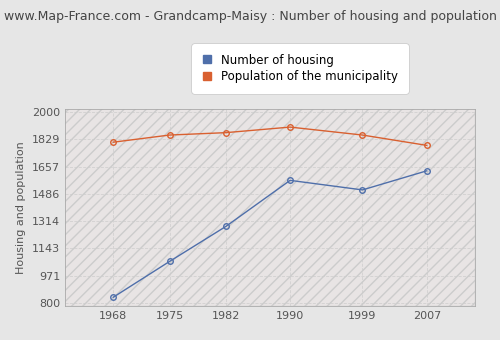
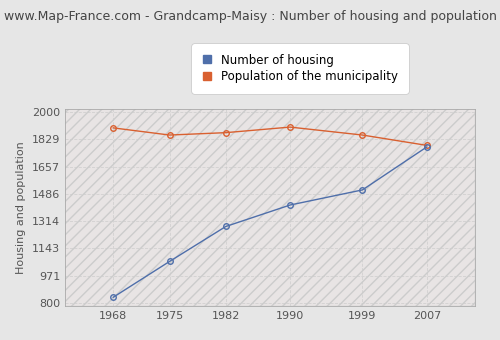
Population of the municipality/1968: 1810 -> 1900
Number of housing/1990: 1570 -> 1420
Number of housing/2007: 1630 -> 1780
